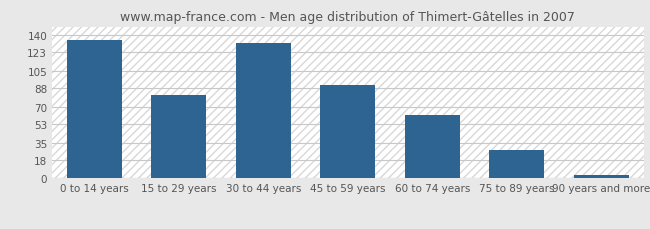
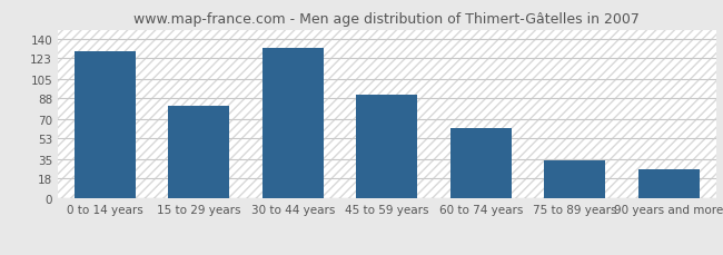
0 to 14 years: 135 -> 129
75 to 89 years: 28 -> 34
90 years and more: 3 -> 26
